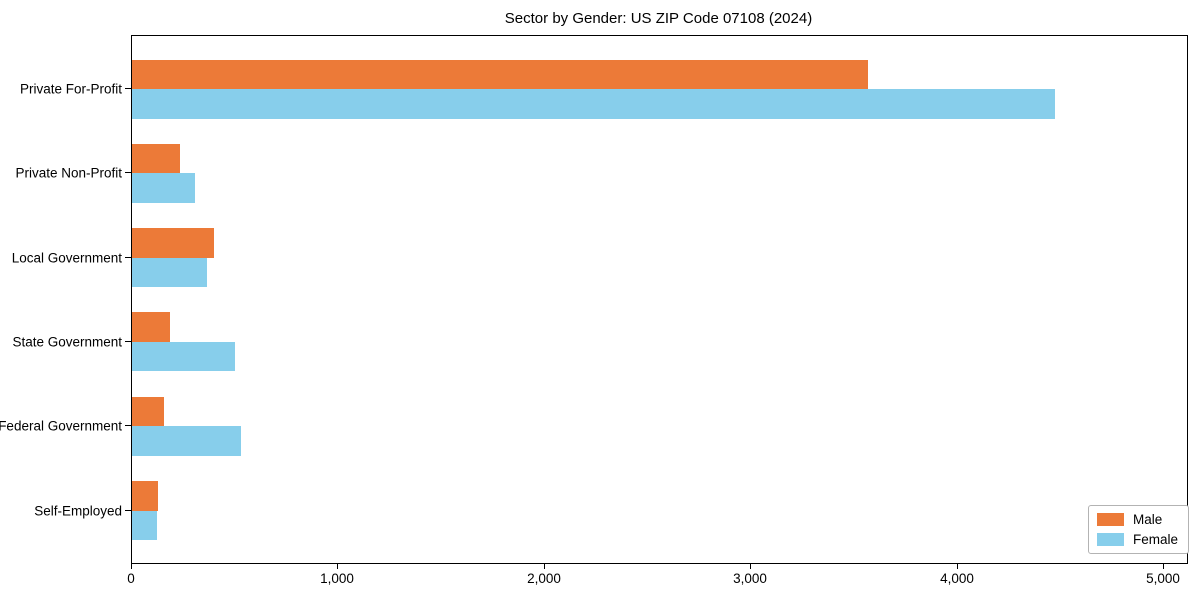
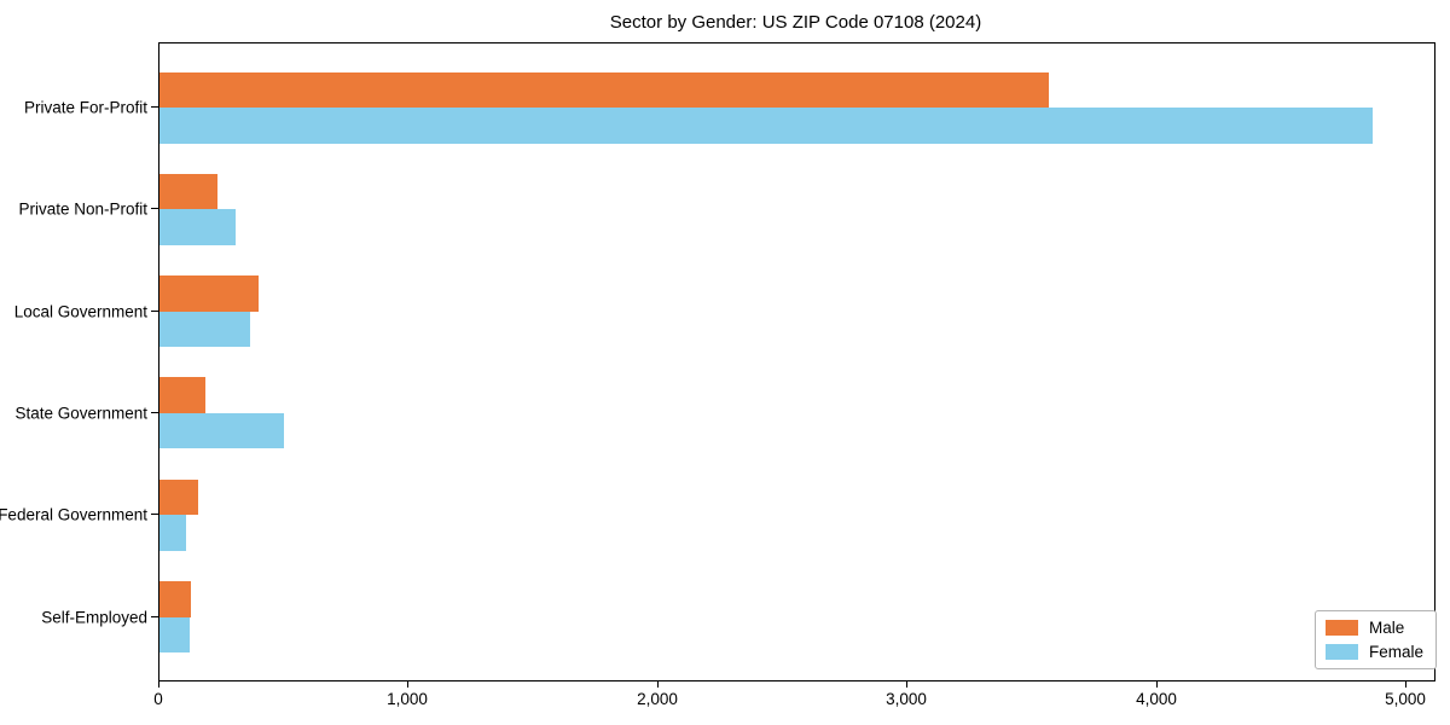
Female/Private For-Profit: 4470 -> 4860
Female/Federal Government: 530 -> 110
